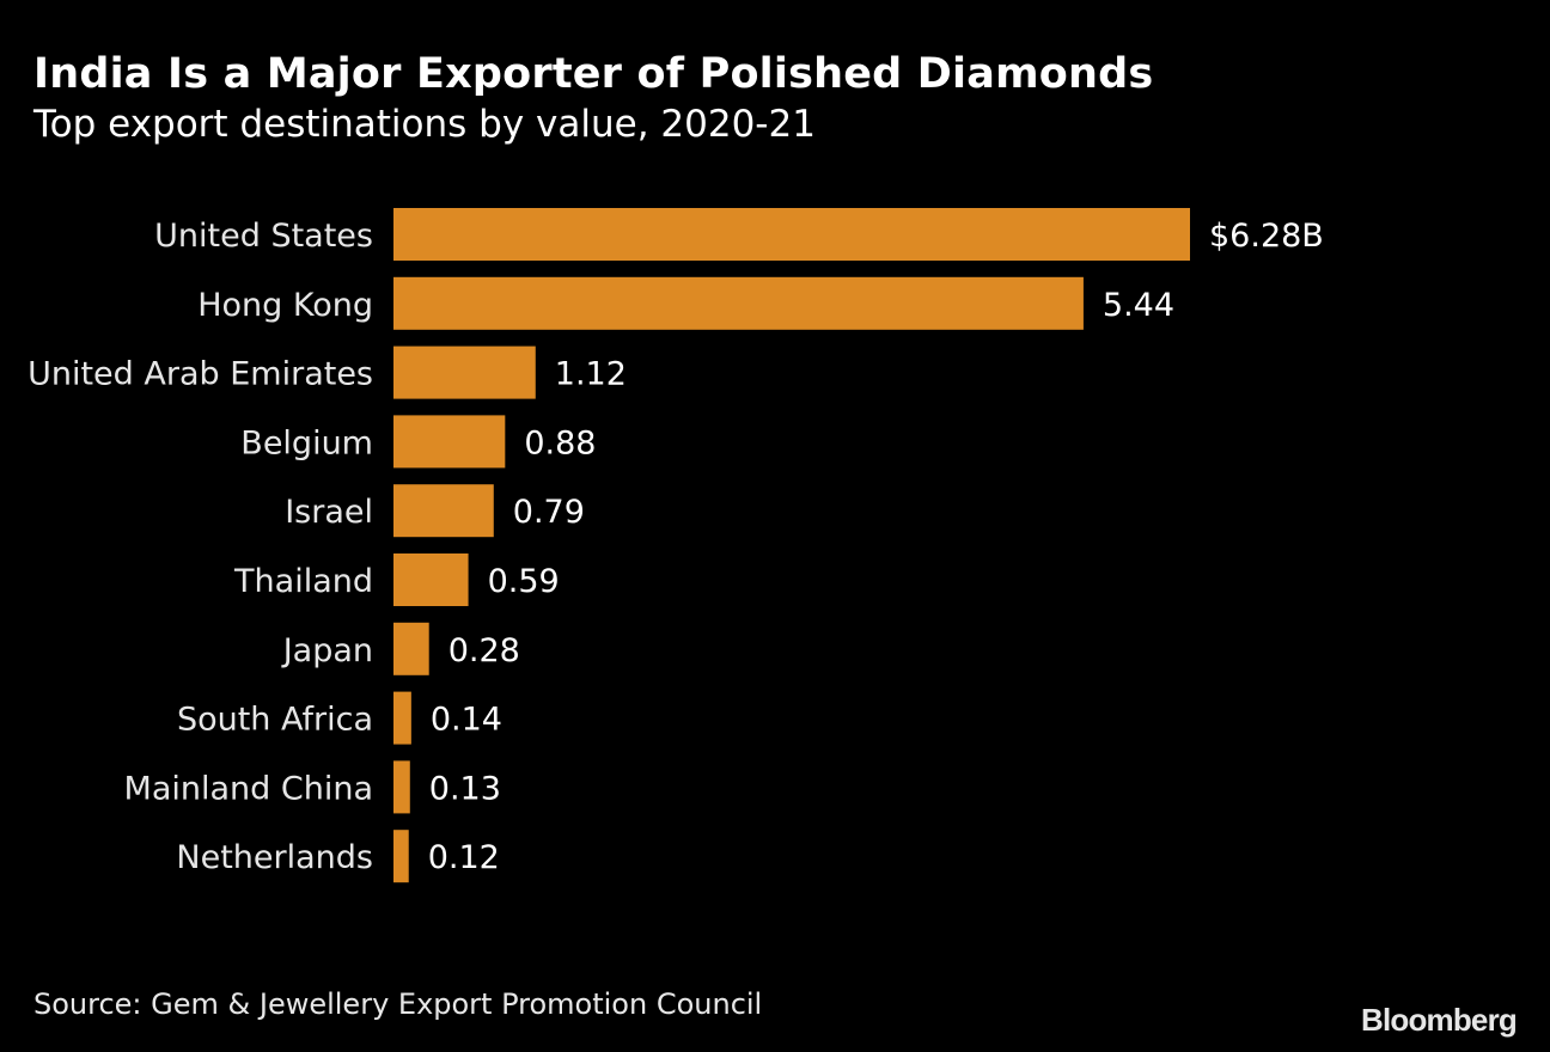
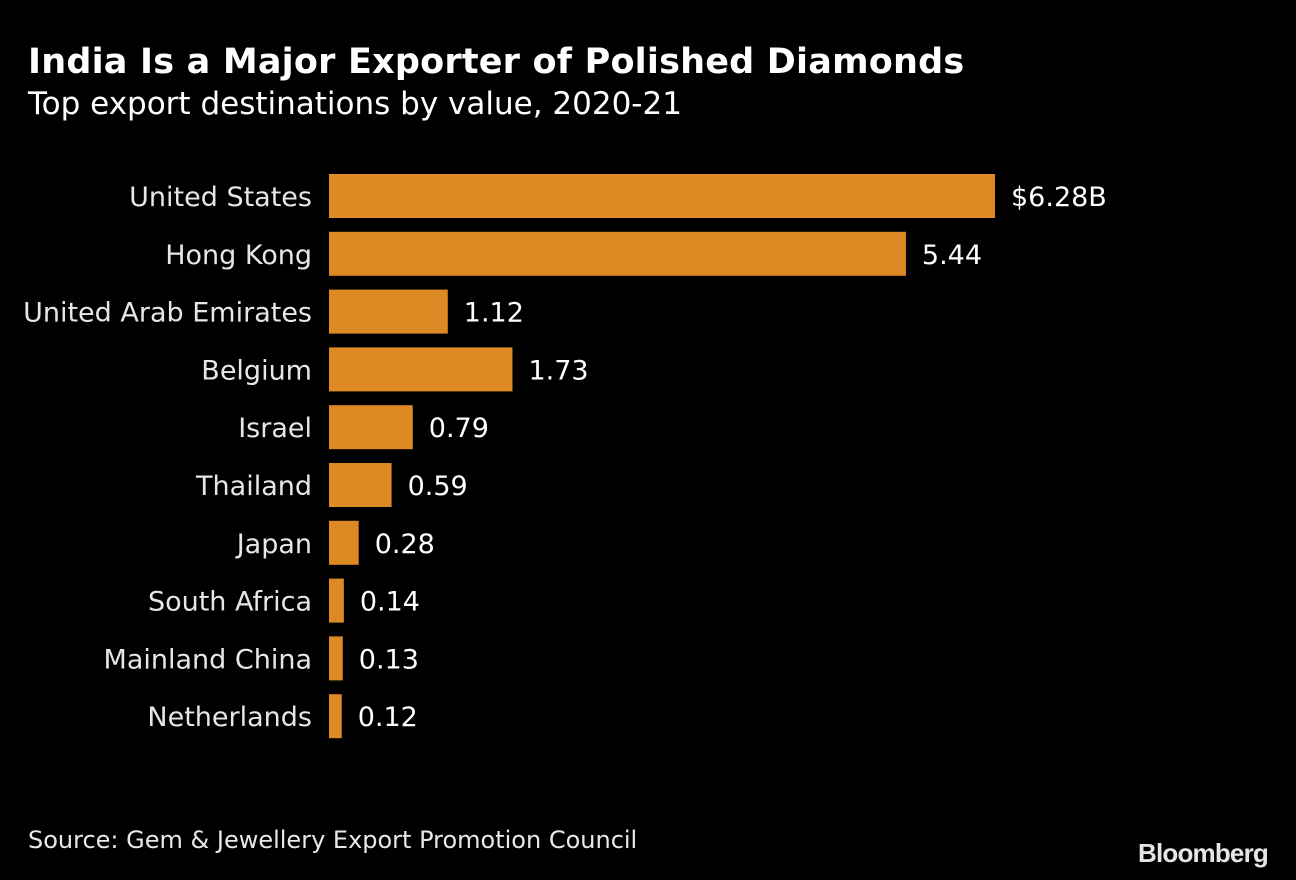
Belgium: 0.88 -> 1.73
